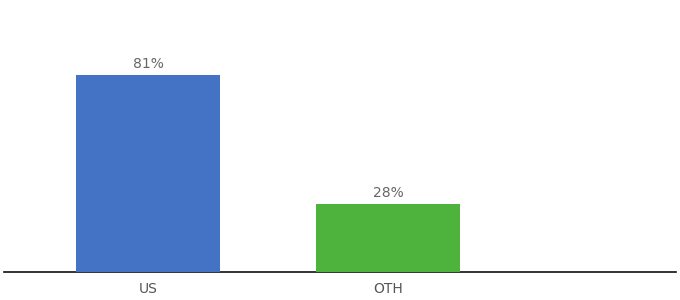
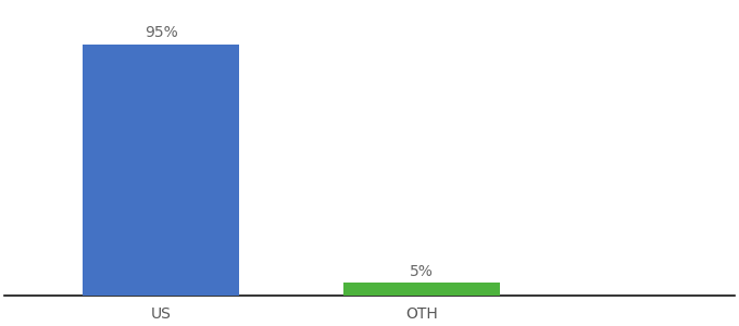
US: 81% -> 95%
OTH: 28% -> 5%
